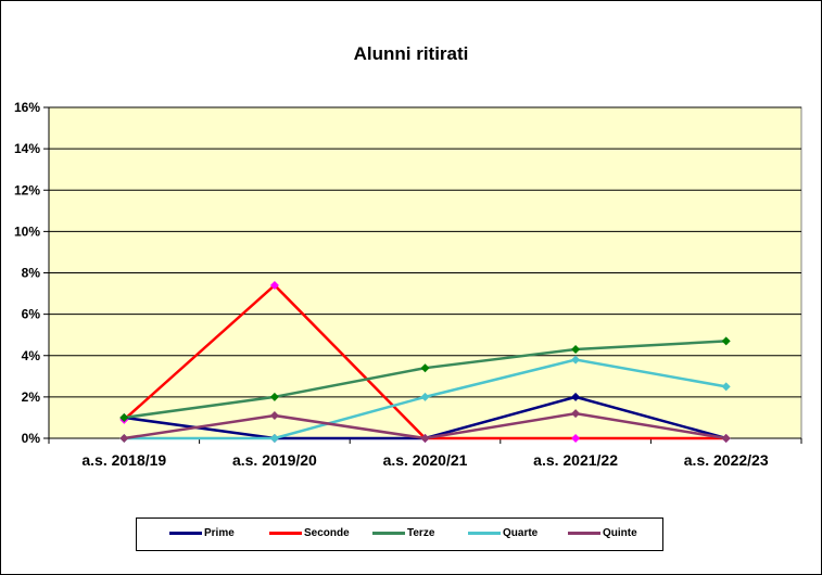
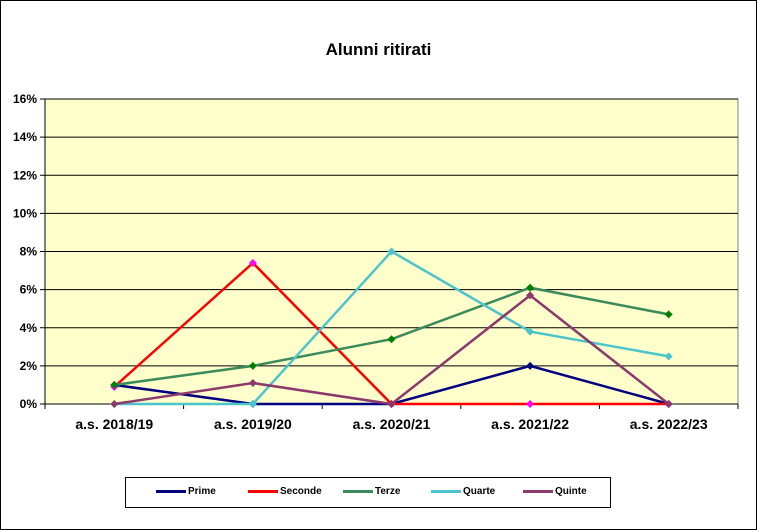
Quarte/a.s. 2020/21: 2.0% -> 8.0%
Terze/a.s. 2021/22: 4.3% -> 6.1%
Quinte/a.s. 2021/22: 1.2% -> 5.7%
